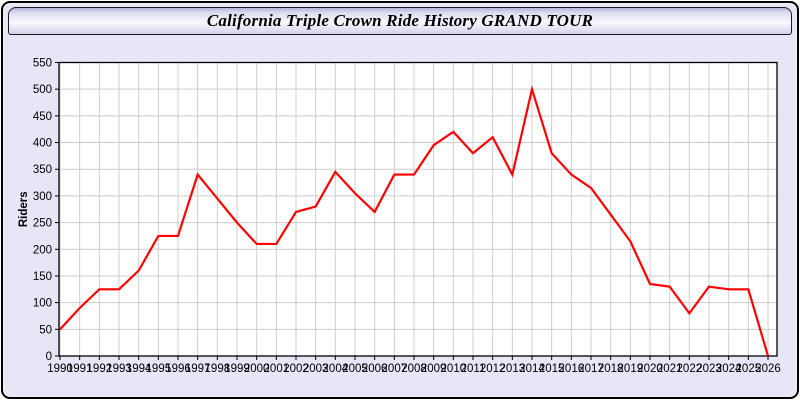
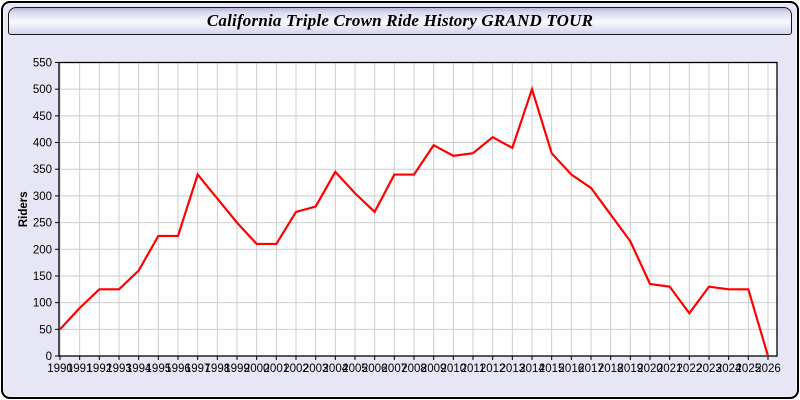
2010: 420 -> 380
2013: 340 -> 390
